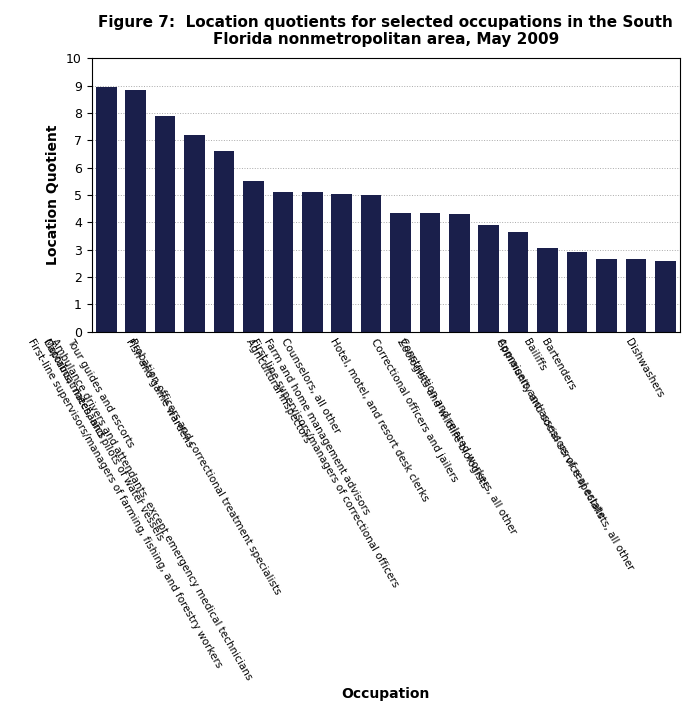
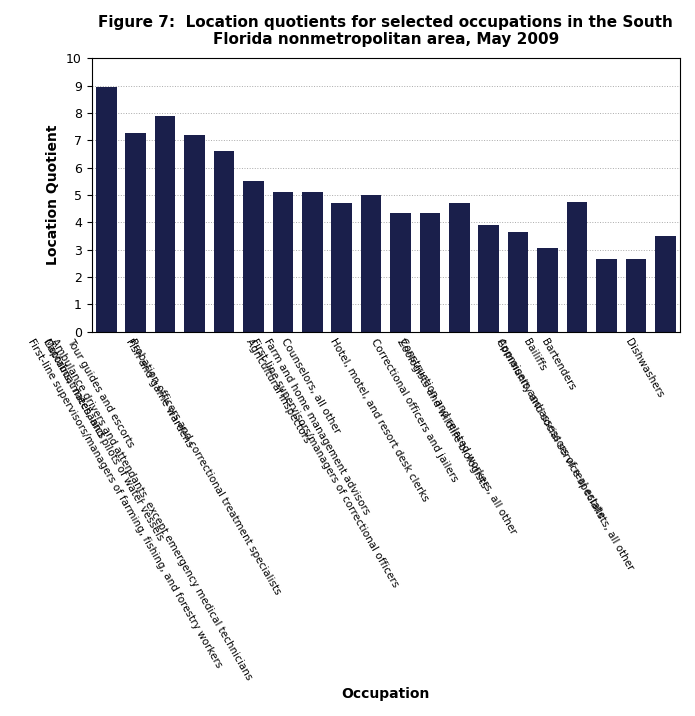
Tour guides and escorts: 8.85 -> 7.25
Counselors, all other: 5.05 -> 4.70
Correctional officers and jailers: 4.30 -> 4.70
Bartenders: 2.90 -> 4.75
Dishwashers: 2.60 -> 3.50
